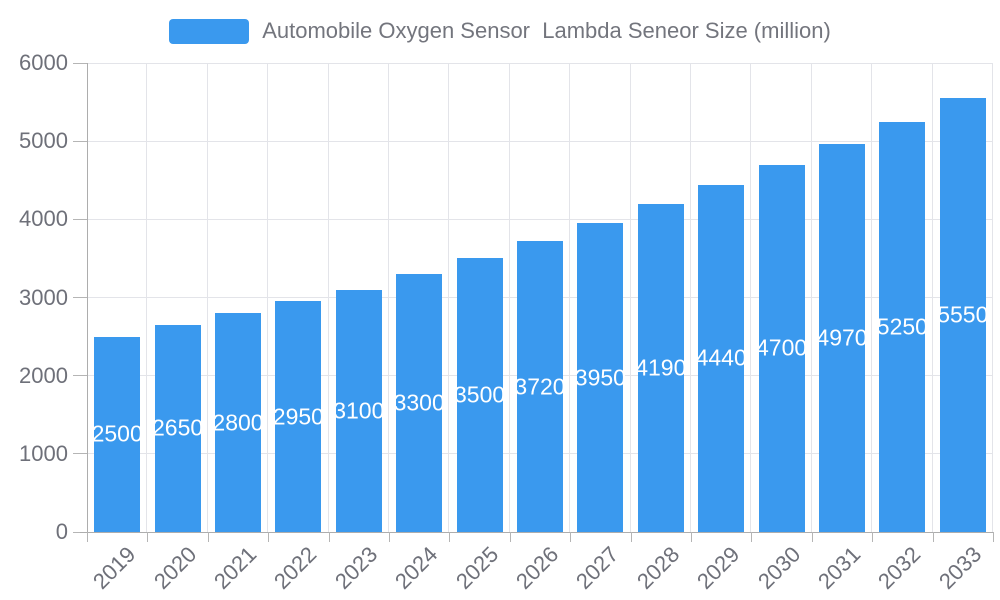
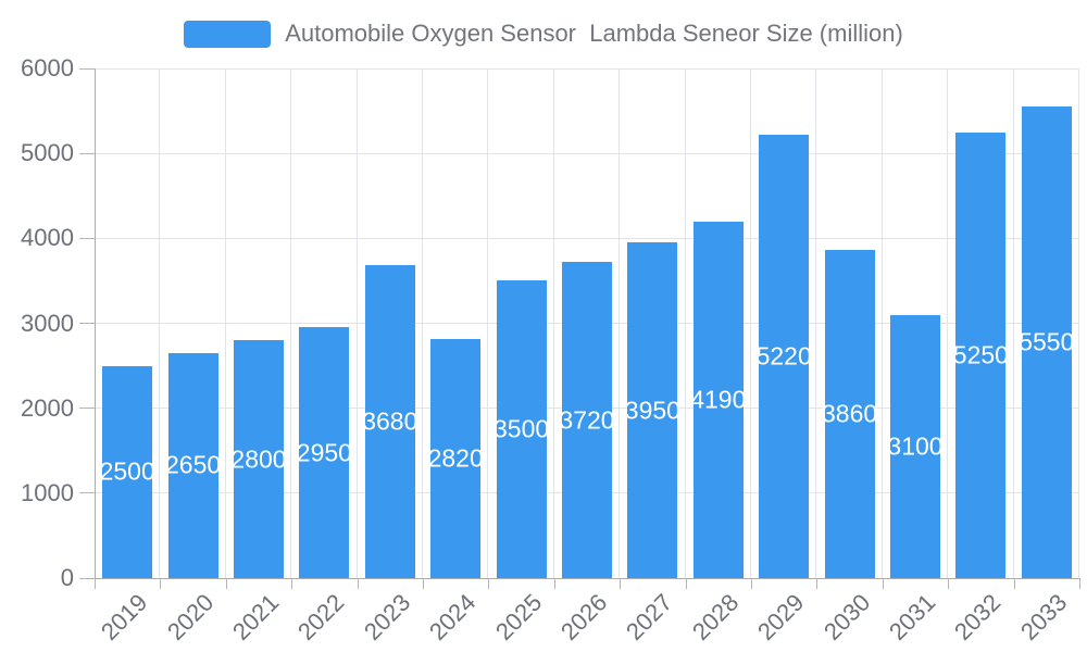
2023: 3100 -> 3680
2024: 3300 -> 2820
2029: 4440 -> 5220
2030: 4700 -> 3860
2031: 4970 -> 3100
